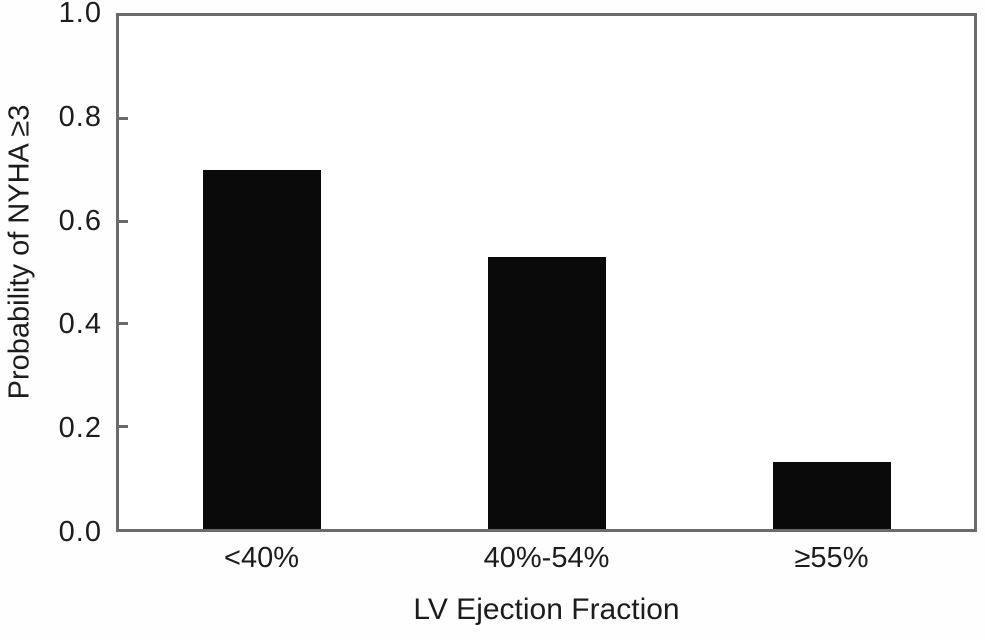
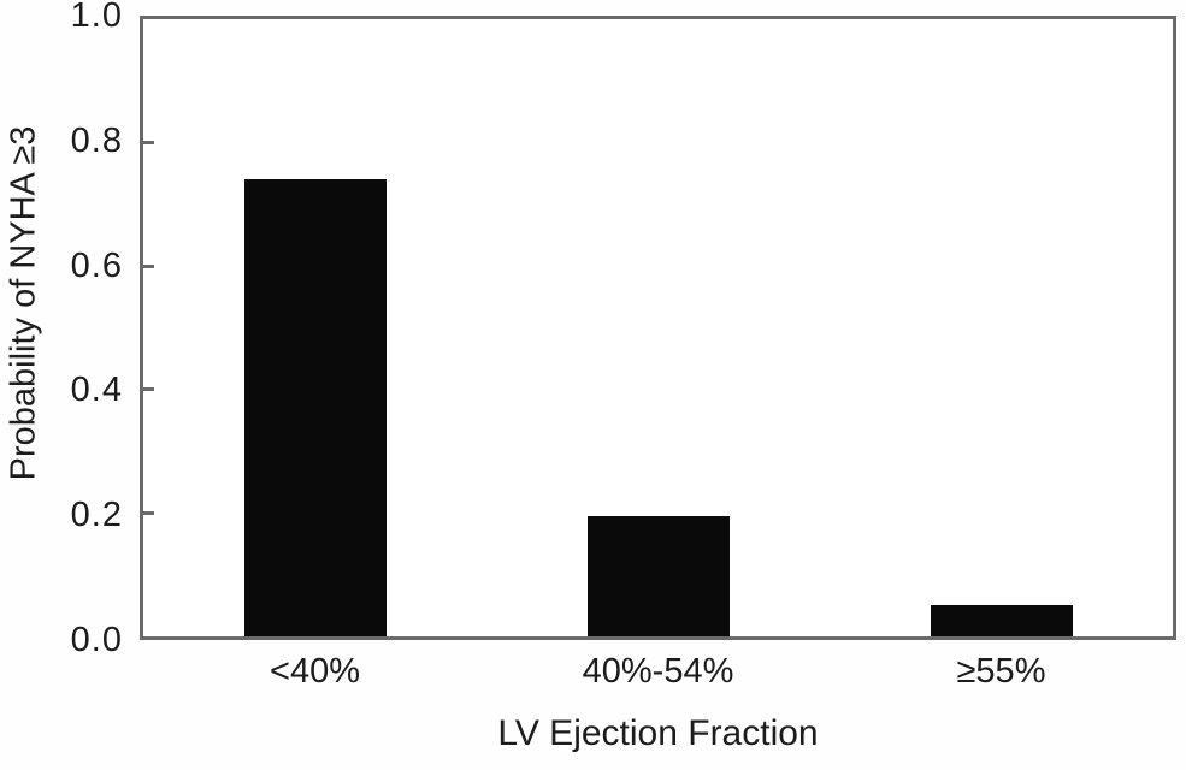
<40%: 0.70 -> 0.74
40%-54%: 0.53 -> 0.20
≥55%: 0.13 -> 0.05
